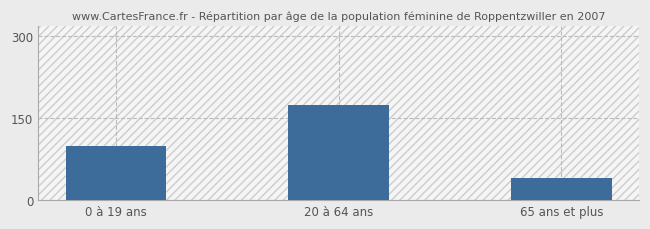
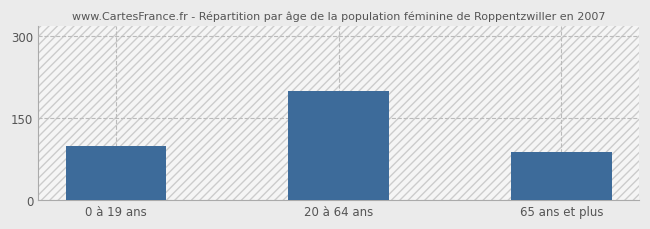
20 à 64 ans: 175 -> 200
65 ans et plus: 40 -> 88
